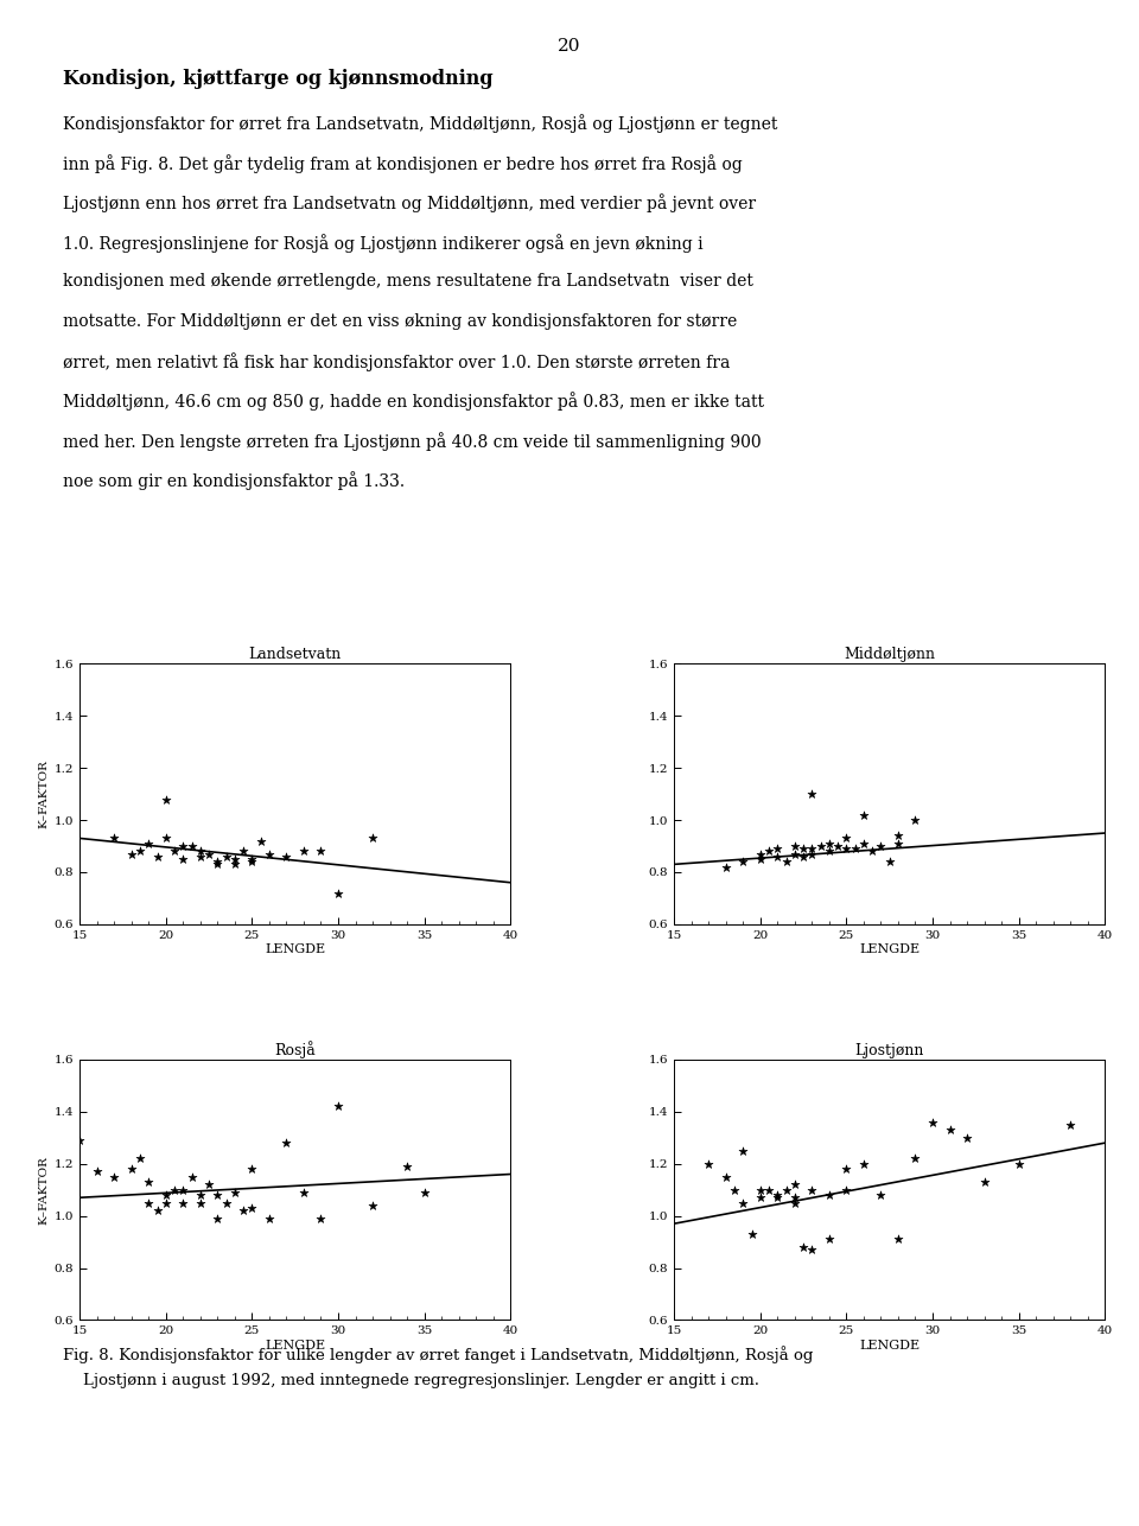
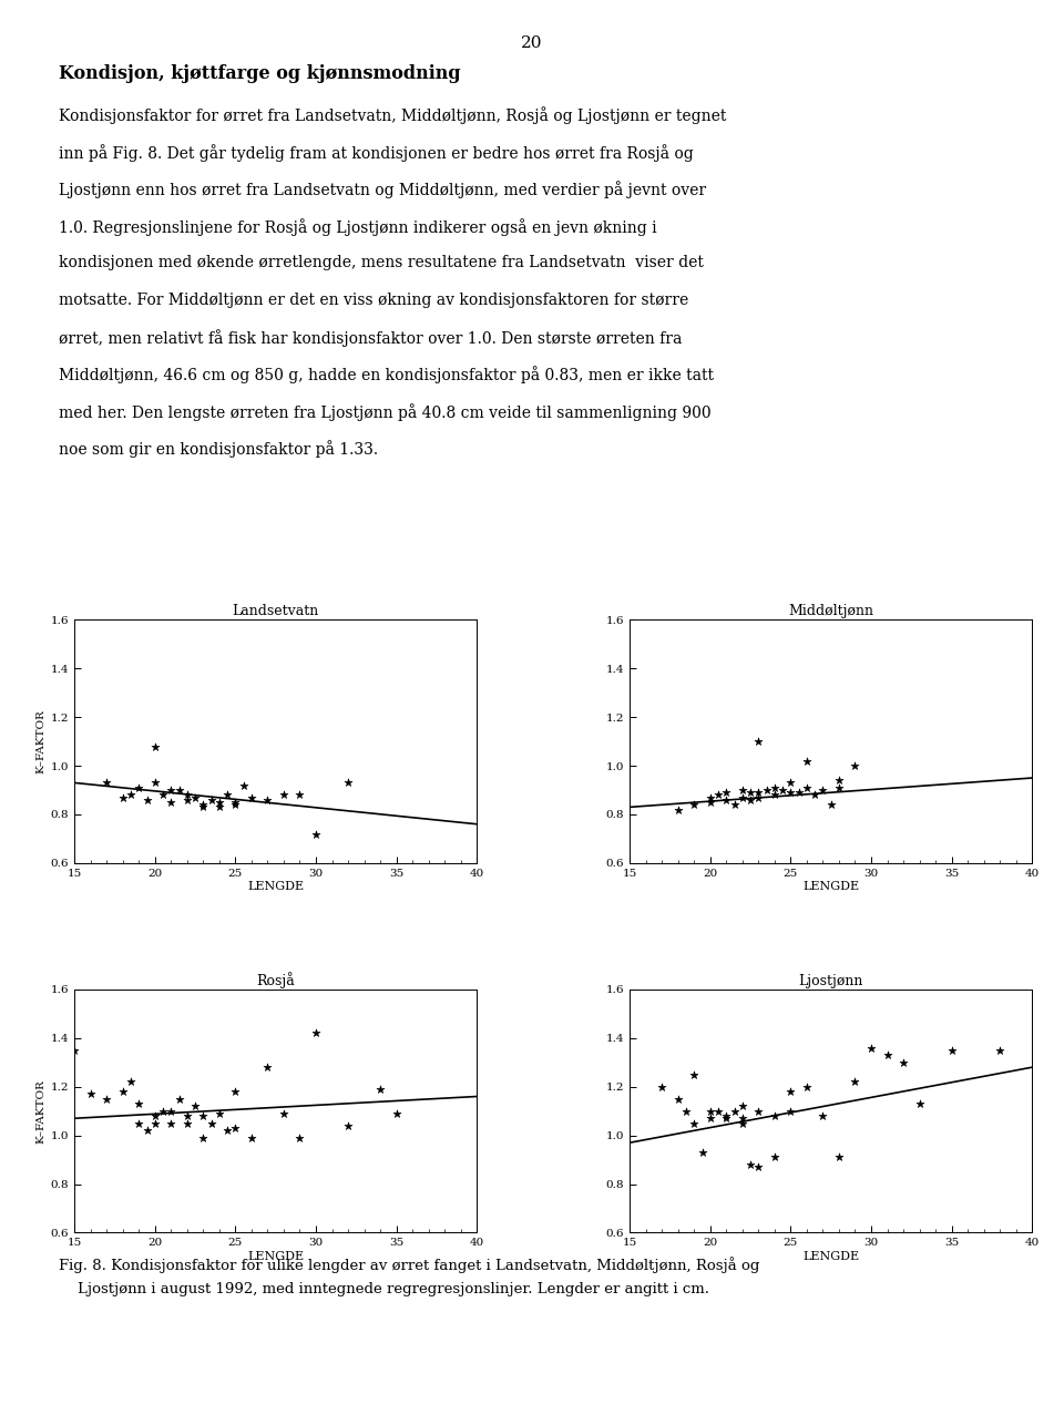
Rosjå/15: 1.29 -> 1.35
Ljostjønn/35: 1.20 -> 1.35
